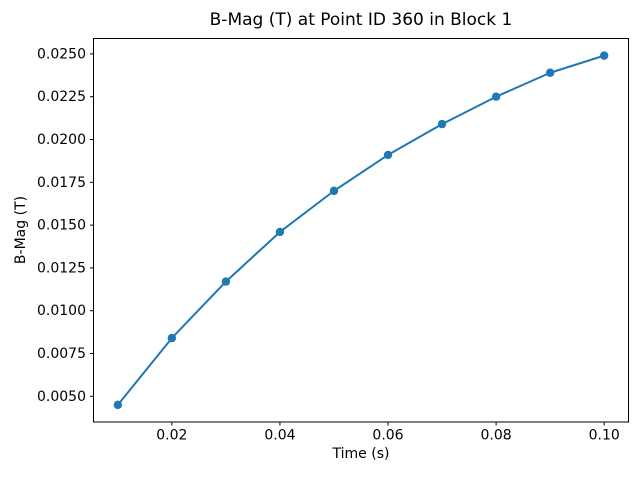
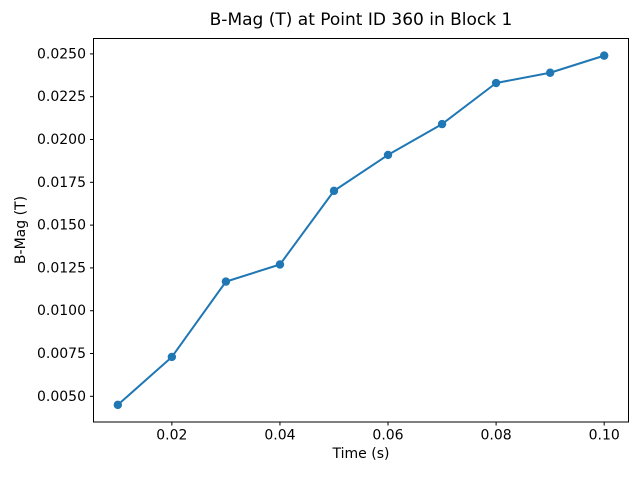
0.02: 0.0084 -> 0.0073
0.04: 0.0146 -> 0.0127
0.08: 0.0225 -> 0.0233
